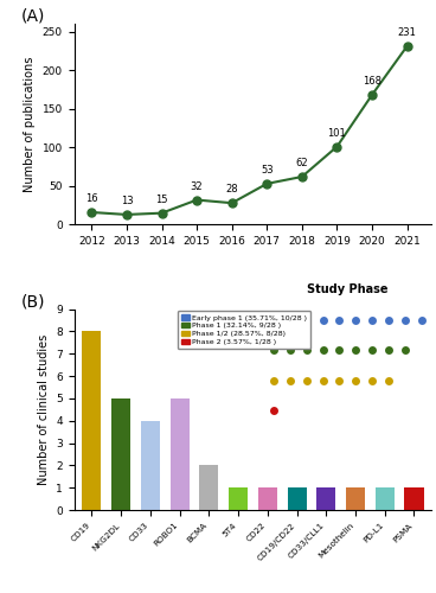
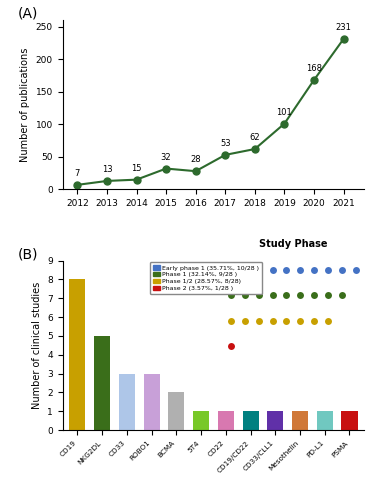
2012: 16 -> 7
CD33: 4 -> 3
ROBO1: 5 -> 3
